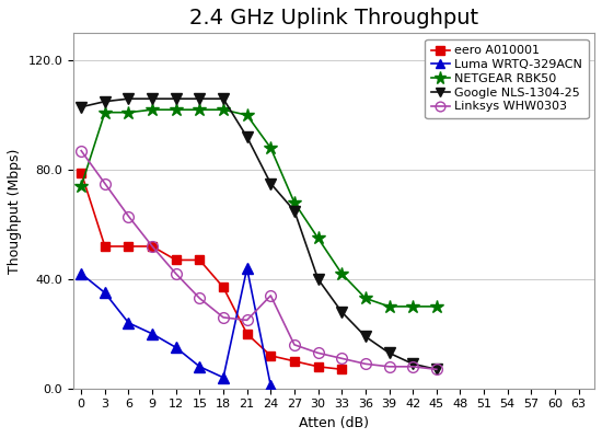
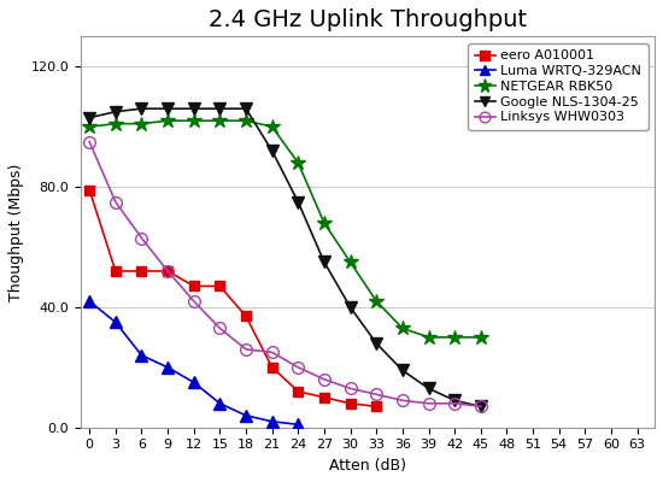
NETGEAR RBK50/0: 74 -> 100
Linksys WHW0303/0: 87 -> 95
Luma WRTQ-329ACN/21: 44 -> 2
Linksys WHW0303/24: 34 -> 20
Google NLS-1304-25/27: 65 -> 55
